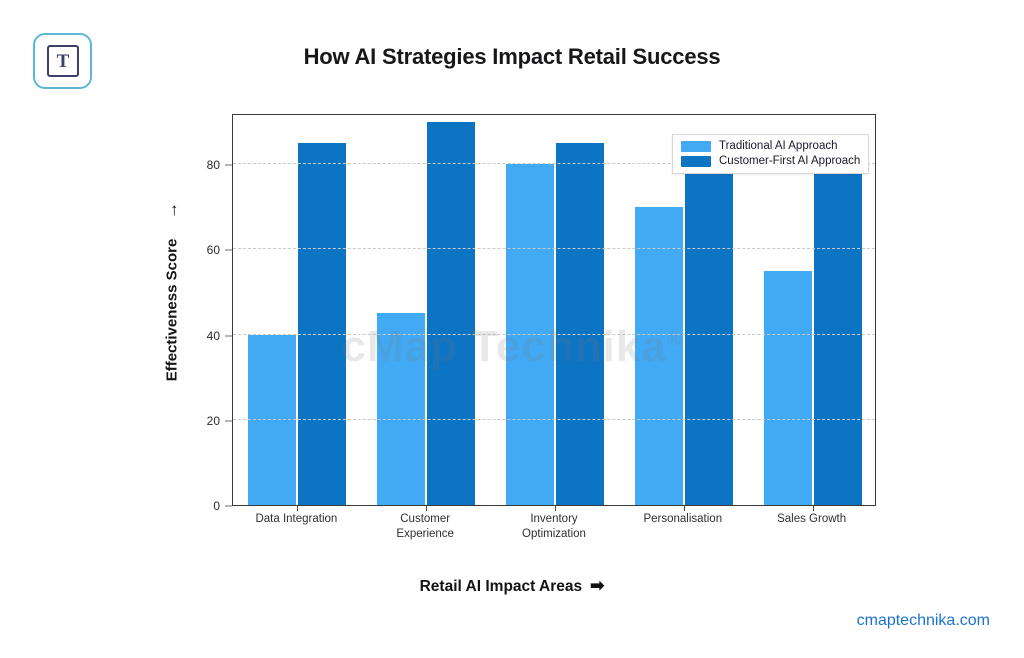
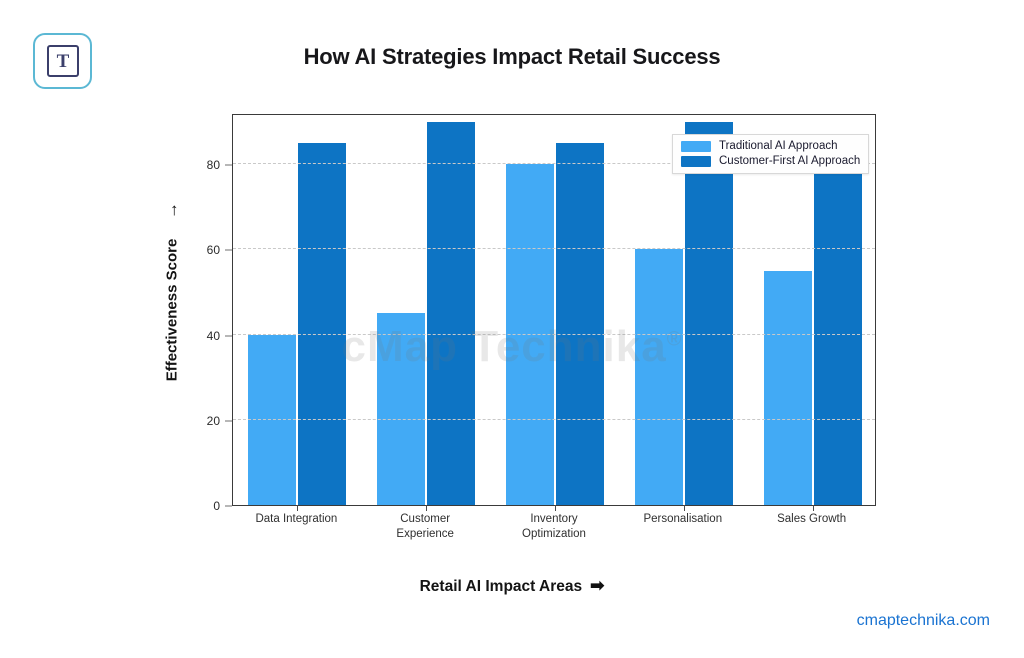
Traditional AI Approach/Personalisation: 70 -> 60
Customer-First AI Approach/Personalisation: 85 -> 90
